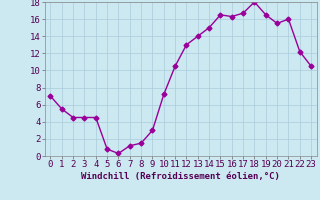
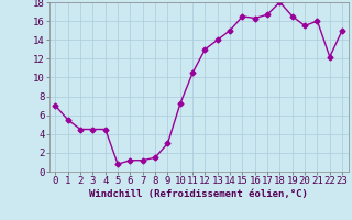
6: 0.3 -> 1.2
23: 10.5 -> 15.0
